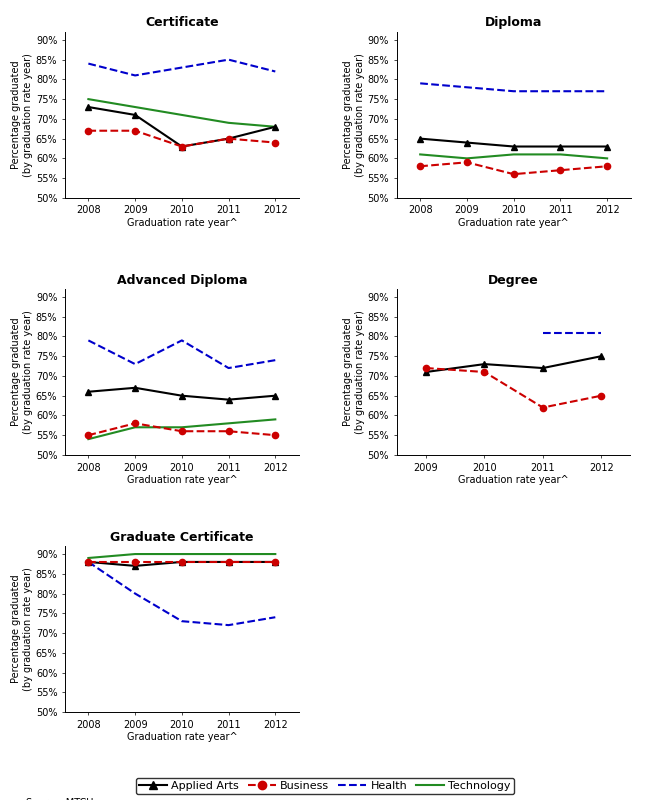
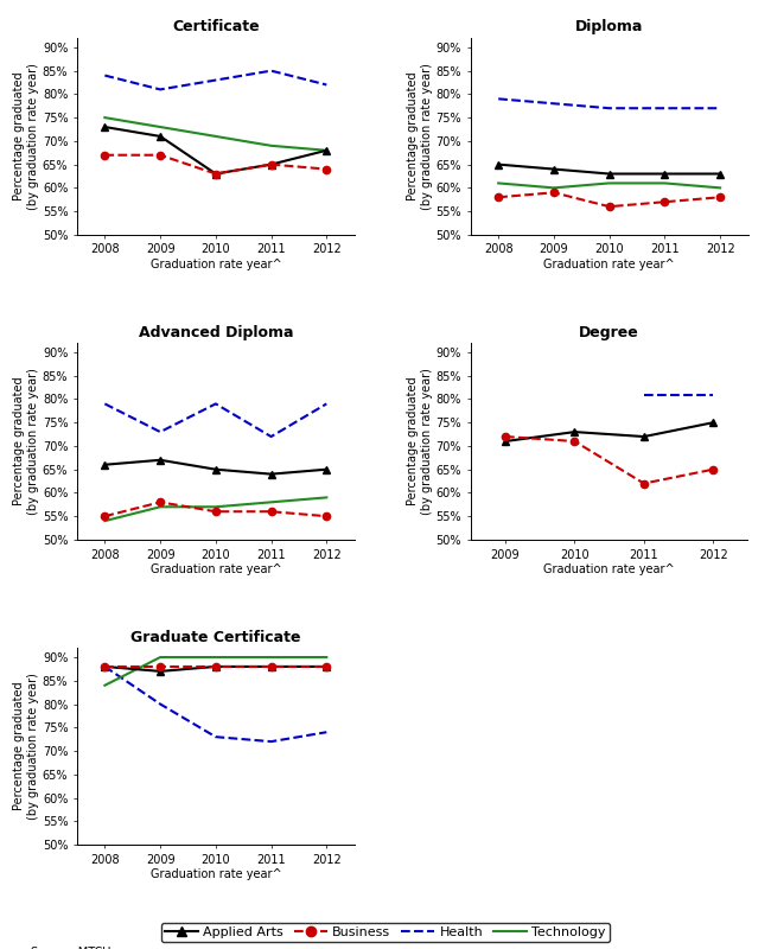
Advanced Diploma/Health/2012: 74% -> 79%
Graduate Certificate/Technology/2008: 89% -> 84%
